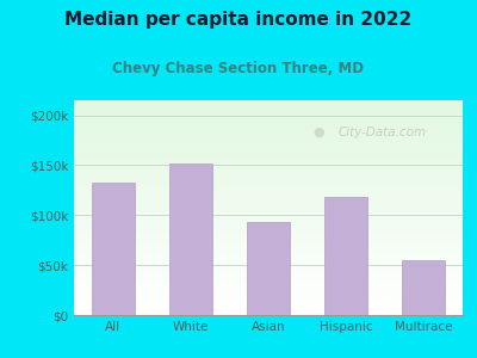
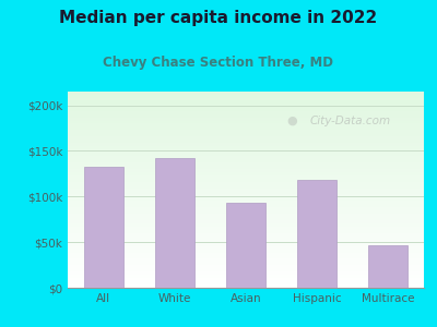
White: $152k -> $142k
Multirace: $55k -> $46k
